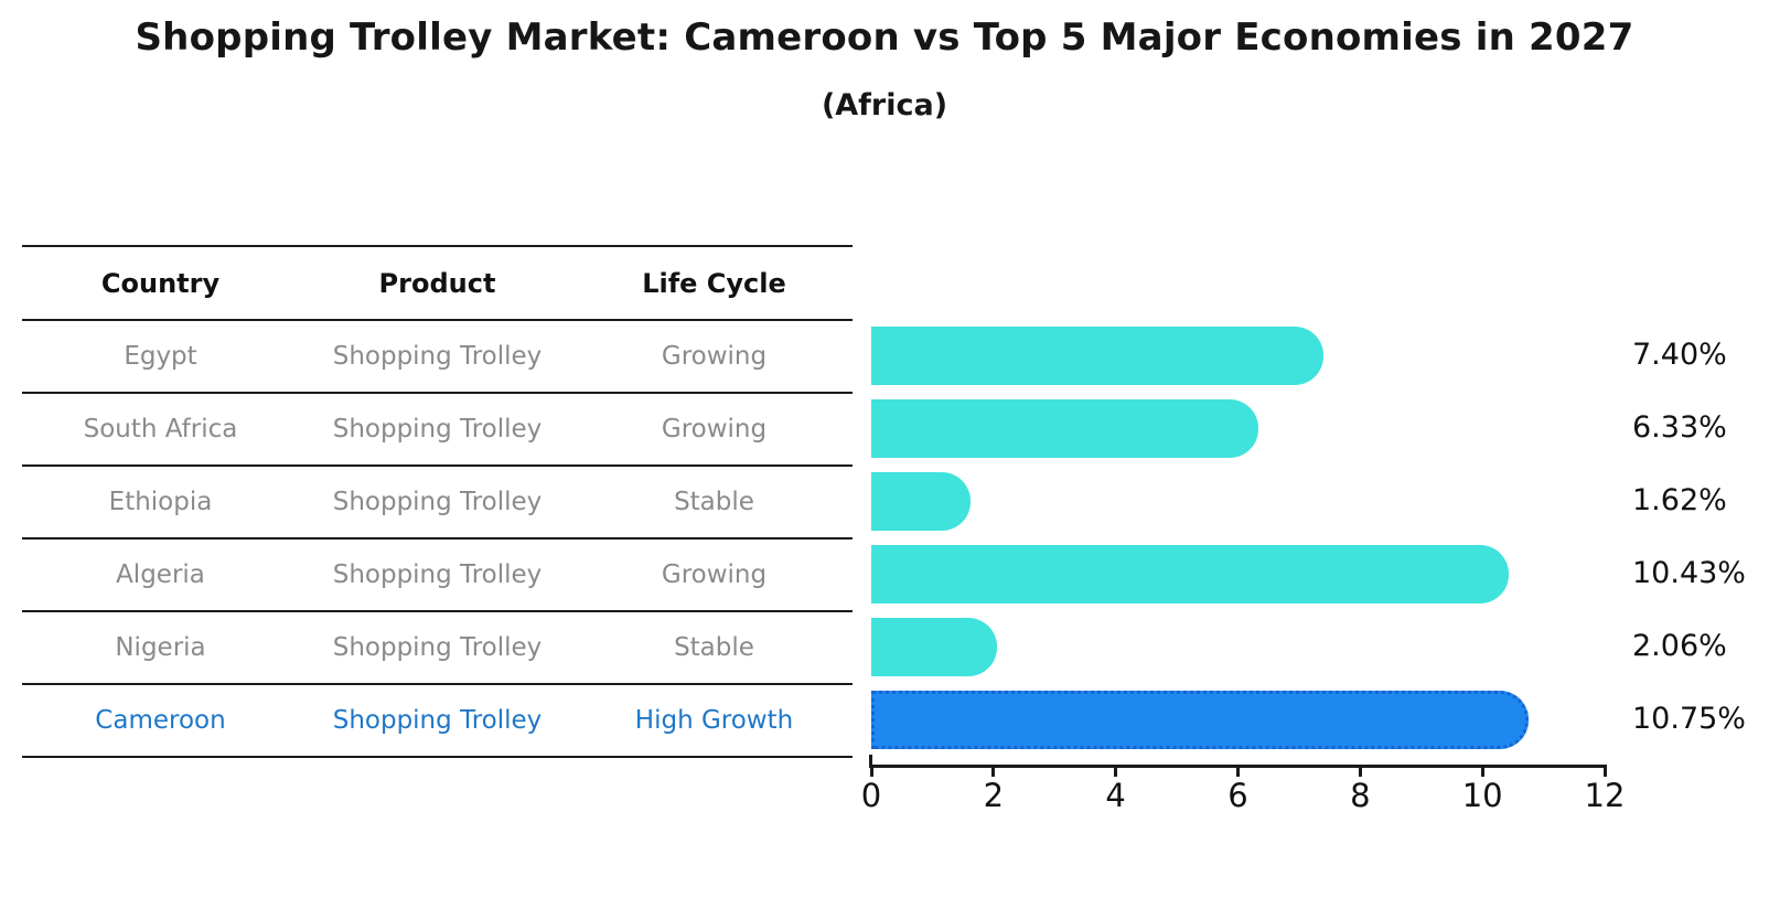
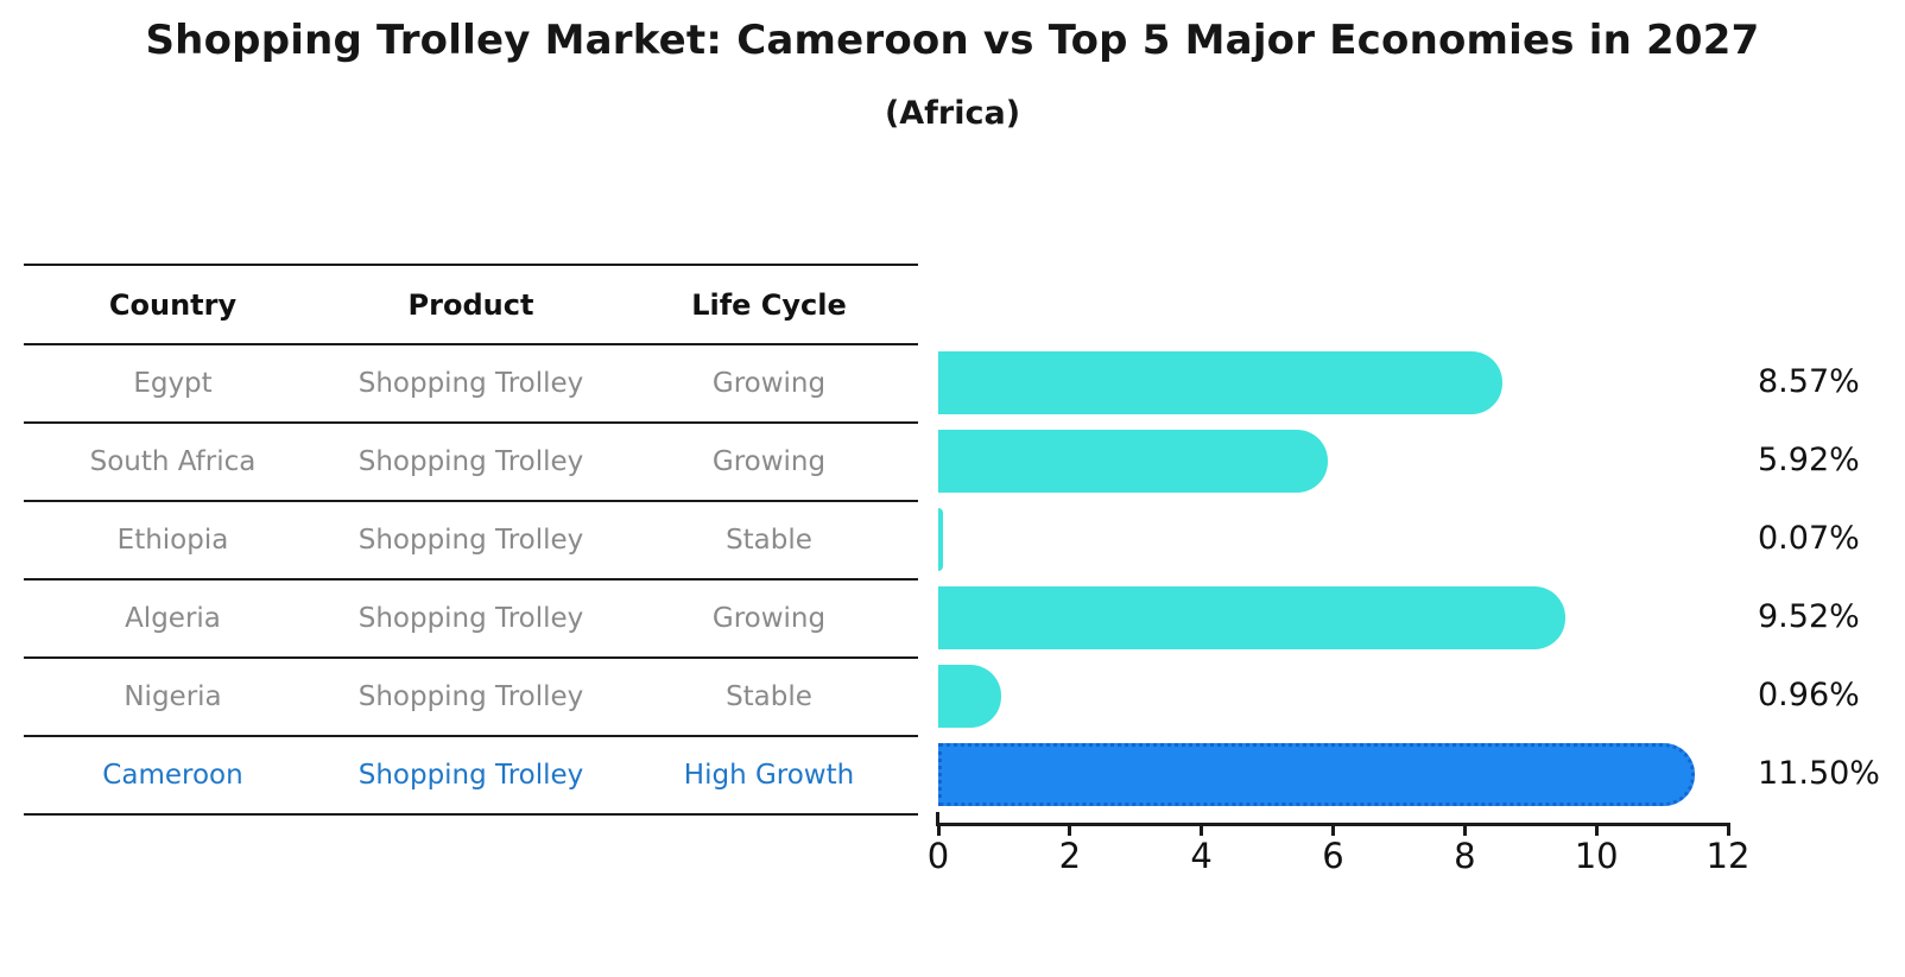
Egypt: 7.40% -> 8.57%
South Africa: 6.33% -> 5.92%
Ethiopia: 1.62% -> 0.07%
Algeria: 10.43% -> 9.52%
Nigeria: 2.06% -> 0.96%
Cameroon: 10.75% -> 11.50%
